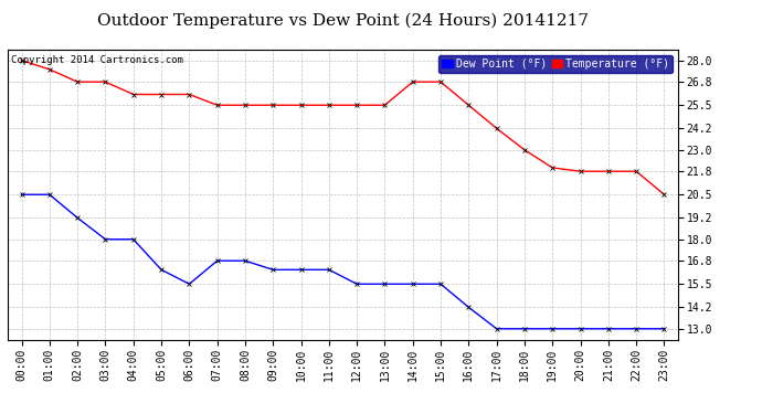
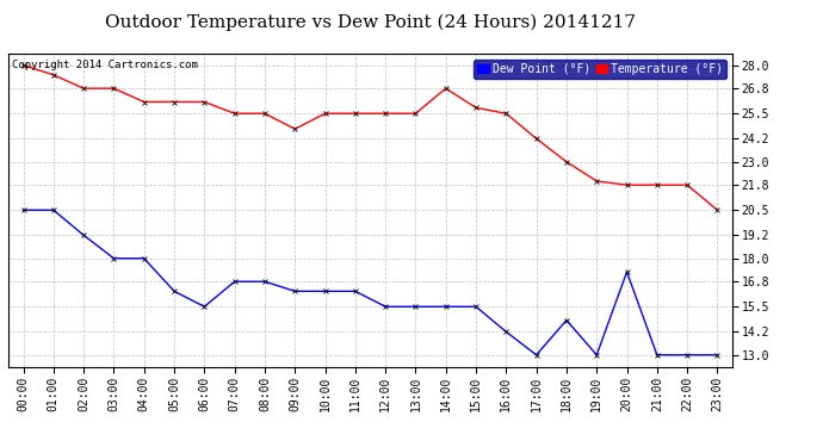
Temperature (°F)/09:00: 25.5 -> 24.7
Temperature (°F)/15:00: 26.8 -> 25.8
Dew Point (°F)/18:00: 13.0 -> 14.8
Dew Point (°F)/20:00: 13.0 -> 17.3
